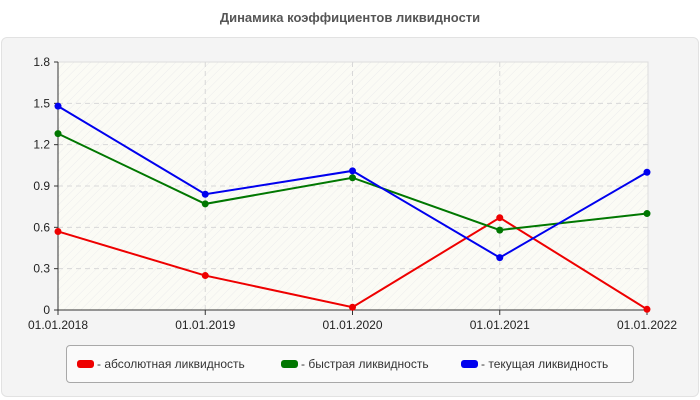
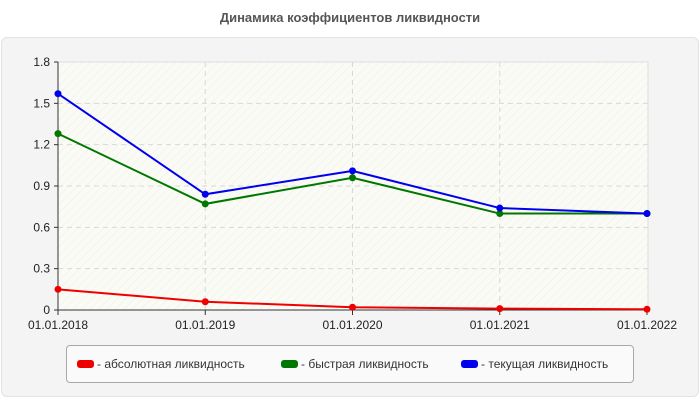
- абсолютная ликвидность/01.01.2018: 0.57 -> 0.15
- текущая ликвидность/01.01.2018: 1.48 -> 1.57
- абсолютная ликвидность/01.01.2019: 0.25 -> 0.06
- абсолютная ликвидность/01.01.2021: 0.67 -> 0.01
- быстрая ликвидность/01.01.2021: 0.58 -> 0.70
- текущая ликвидность/01.01.2021: 0.38 -> 0.74
- текущая ликвидность/01.01.2022: 1.00 -> 0.70
